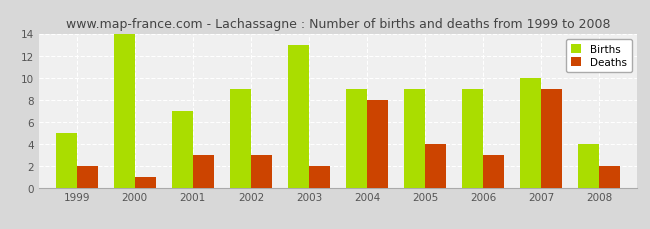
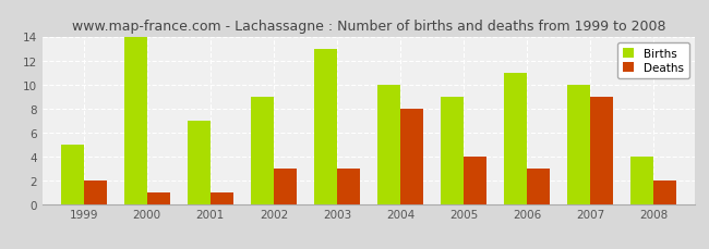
Deaths/2001: 3 -> 1
Deaths/2003: 2 -> 3
Births/2004: 9 -> 10
Births/2006: 9 -> 11
